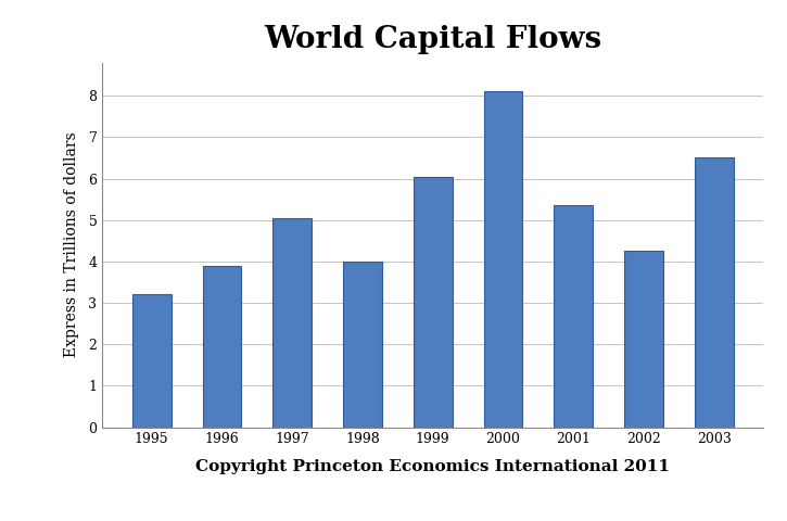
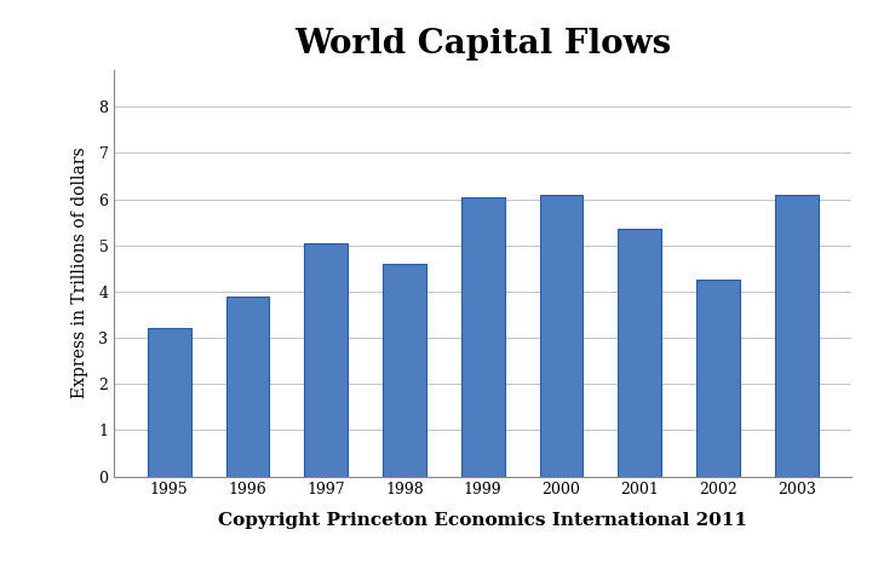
1998: 4.00 -> 4.60
2000: 8.10 -> 6.10
2003: 6.50 -> 6.10
